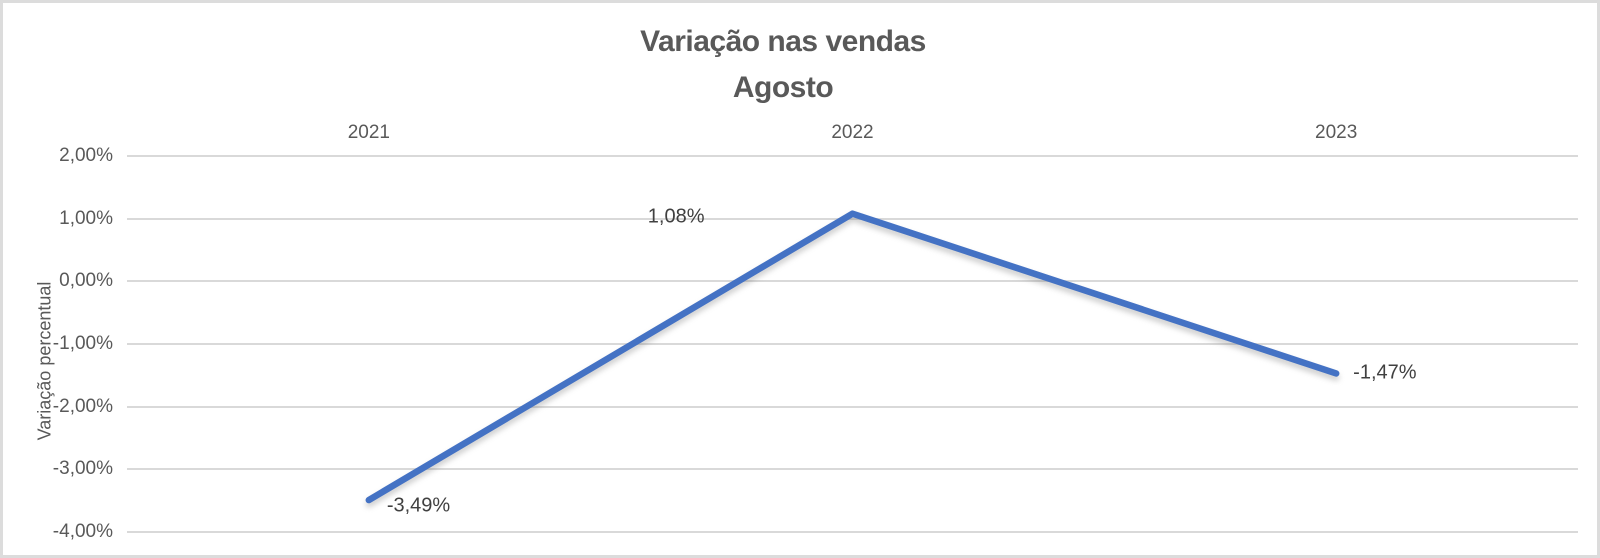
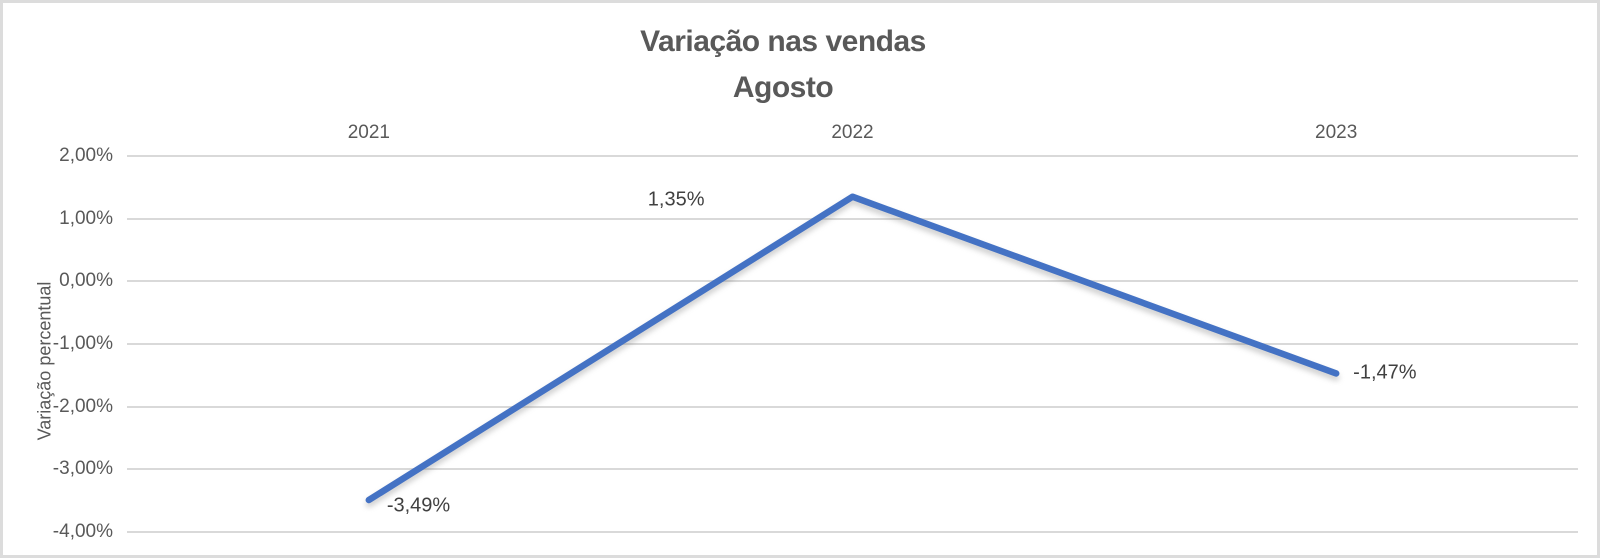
2022: 1,08% -> 1,35%
